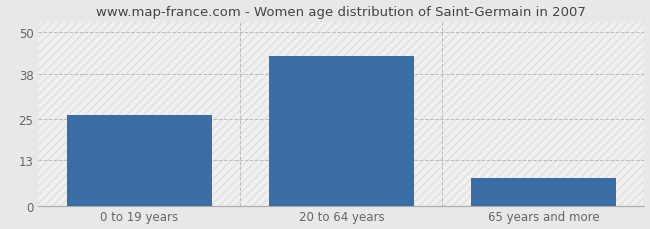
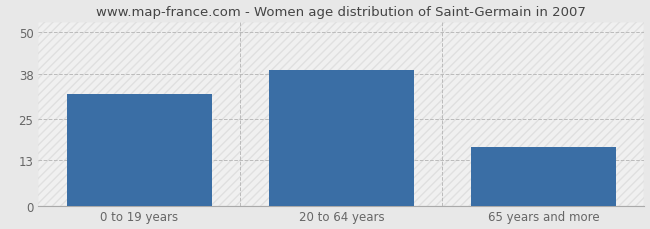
0 to 19 years: 26 -> 32
20 to 64 years: 43 -> 39
65 years and more: 8 -> 17
